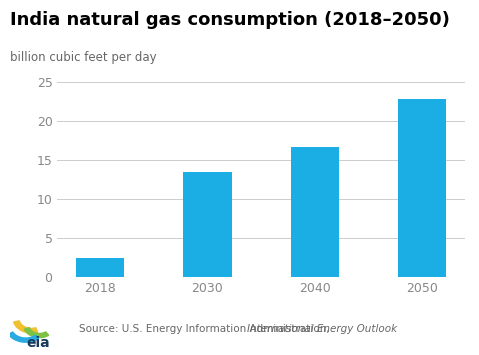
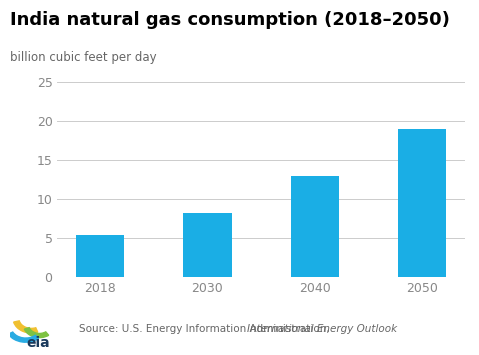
2018: 2.4 -> 5.4
2030: 13.4 -> 8.2
2040: 16.6 -> 12.9
2050: 22.8 -> 19.0
